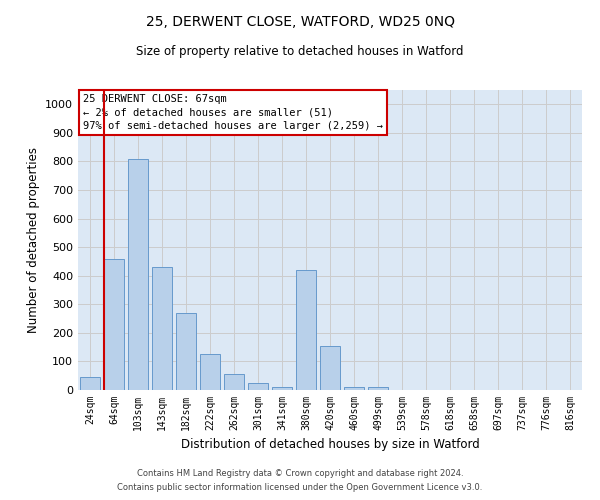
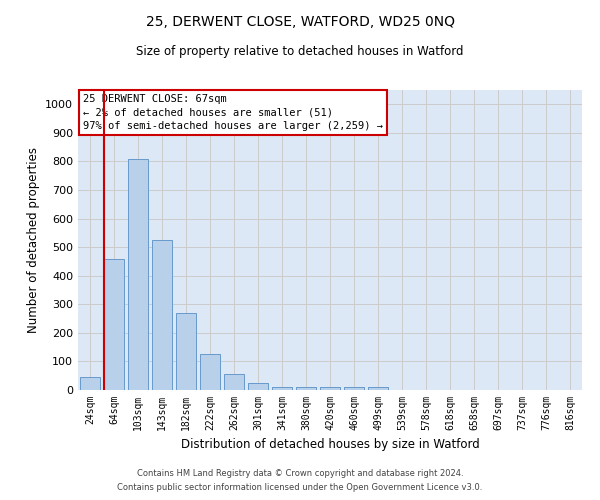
143sqm: 430 -> 525
380sqm: 420 -> 12
420sqm: 155 -> 12
